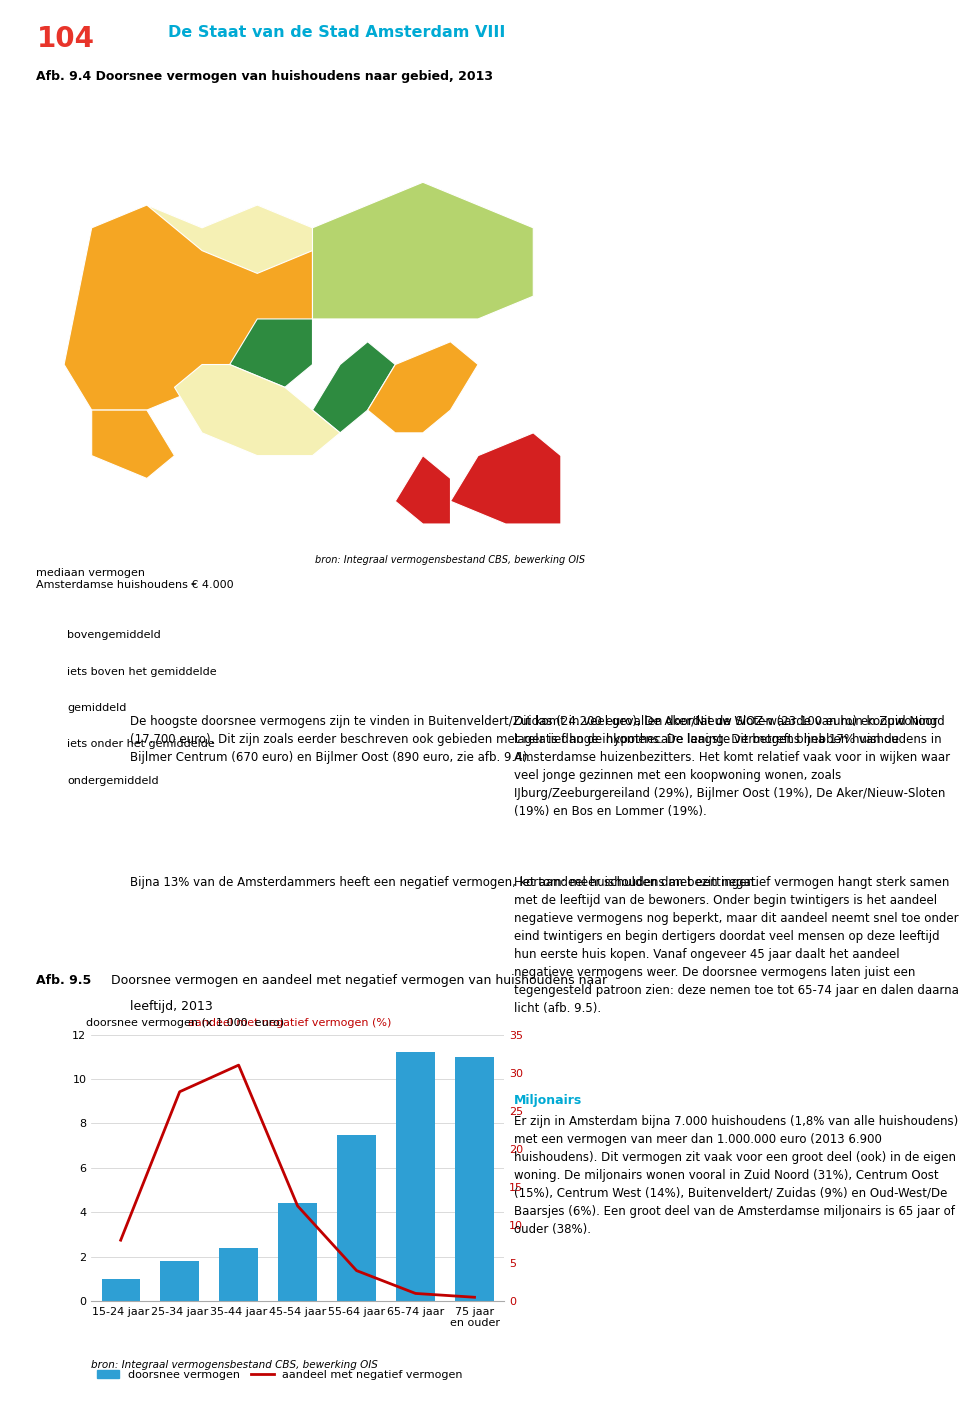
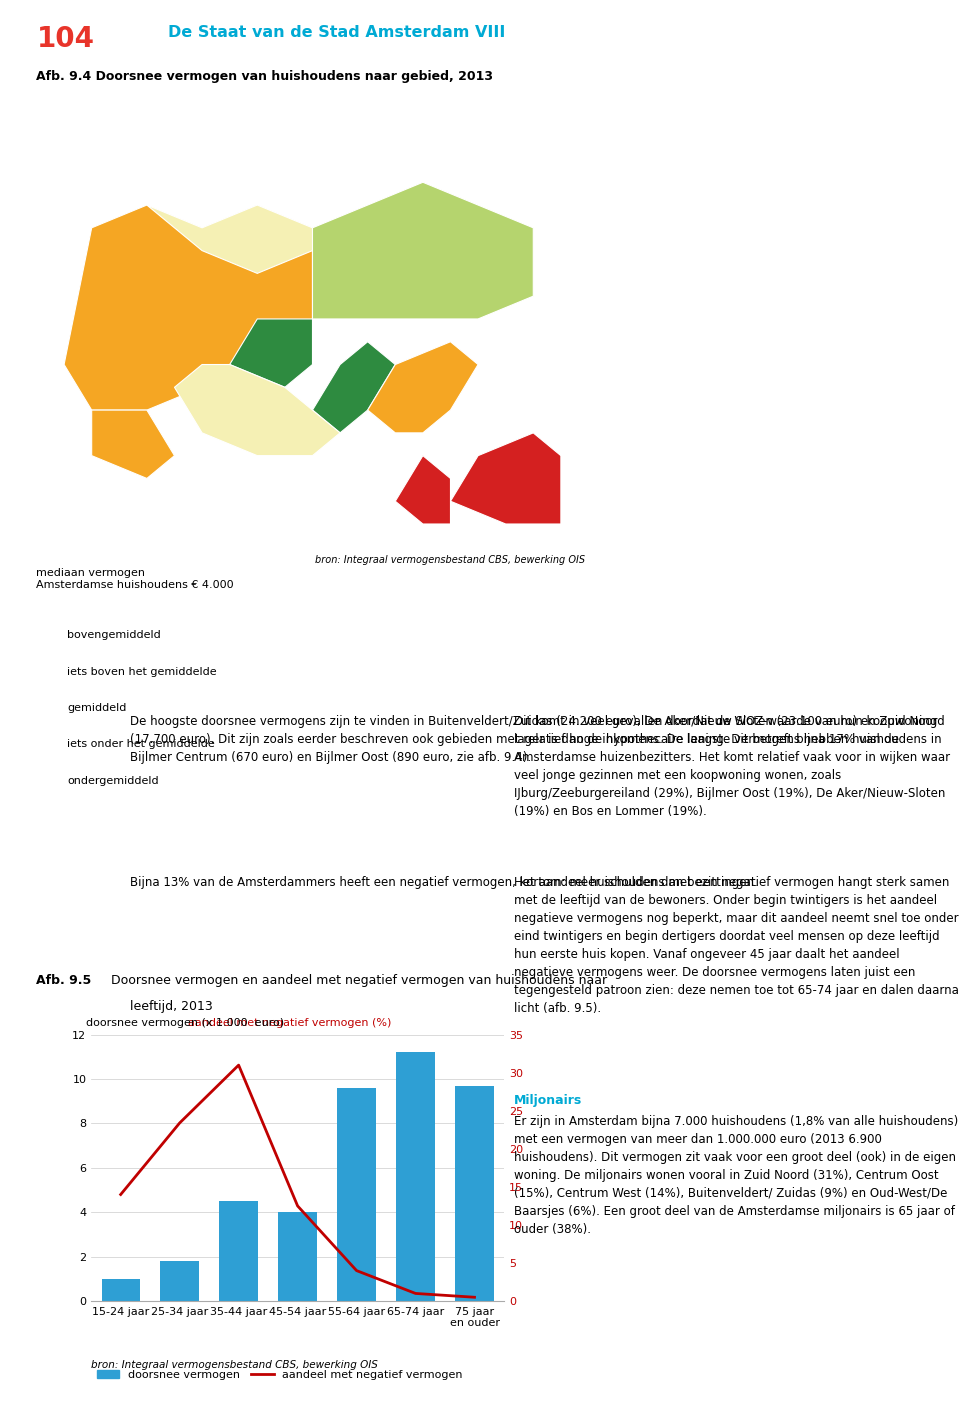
aandeel met negatief vermogen/15-24 jaar: 8.0 -> 14.0
aandeel met negatief vermogen/25-34 jaar: 27.5 -> 23.4
doorsnee vermogen/35-44 jaar: 2.4 -> 4.5
doorsnee vermogen/45-54 jaar: 4.4 -> 4.0
doorsnee vermogen/55-64 jaar: 7.5 -> 9.6
doorsnee vermogen/75 jaar en ouder: 11.0 -> 9.7
